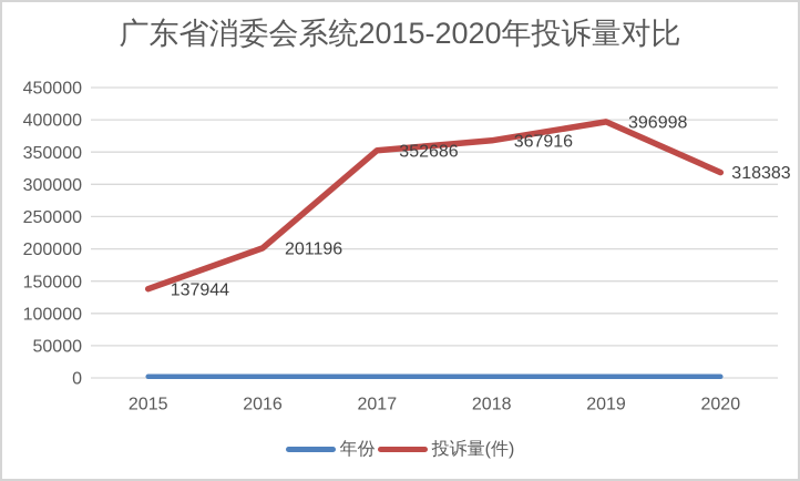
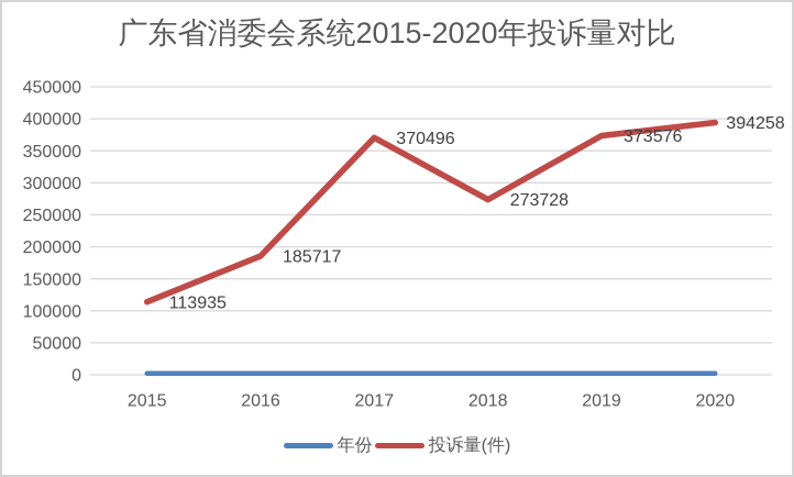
投诉量(件)/2015: 137944 -> 113935
投诉量(件)/2016: 201196 -> 185717
投诉量(件)/2017: 352686 -> 370496
投诉量(件)/2018: 367916 -> 273728
投诉量(件)/2019: 396998 -> 373576
投诉量(件)/2020: 318383 -> 394258
